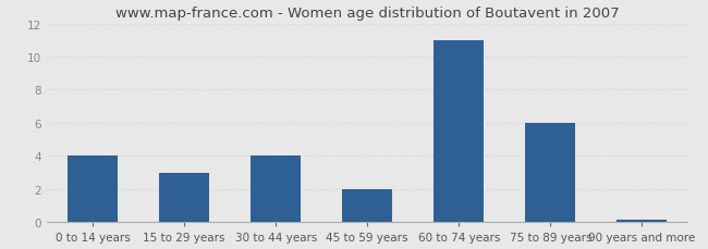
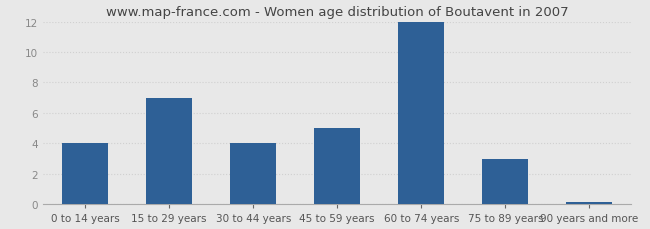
15 to 29 years: 3.0 -> 7.0
45 to 59 years: 2.0 -> 5.0
60 to 74 years: 11.0 -> 12.0
75 to 89 years: 6.0 -> 3.0
